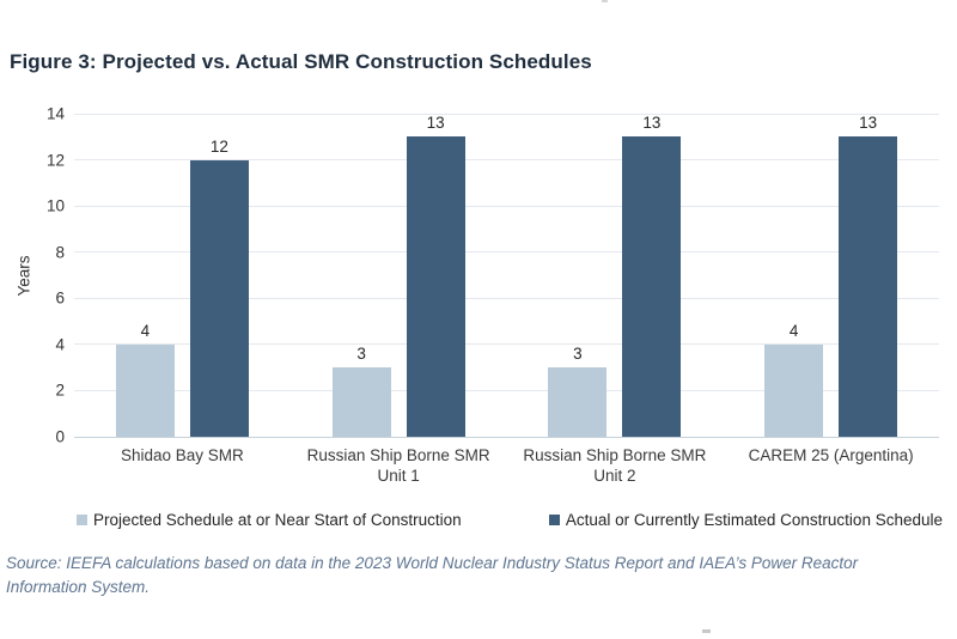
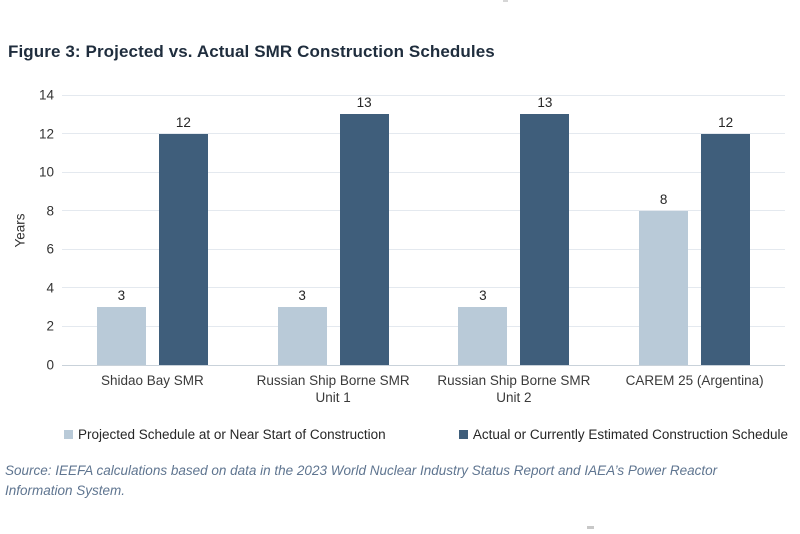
Projected Schedule at or Near Start of Construction/Shidao Bay SMR: 4 -> 3
Projected Schedule at or Near Start of Construction/CAREM 25 (Argentina): 4 -> 8
Actual or Currently Estimated Construction Schedule/CAREM 25 (Argentina): 13 -> 12
